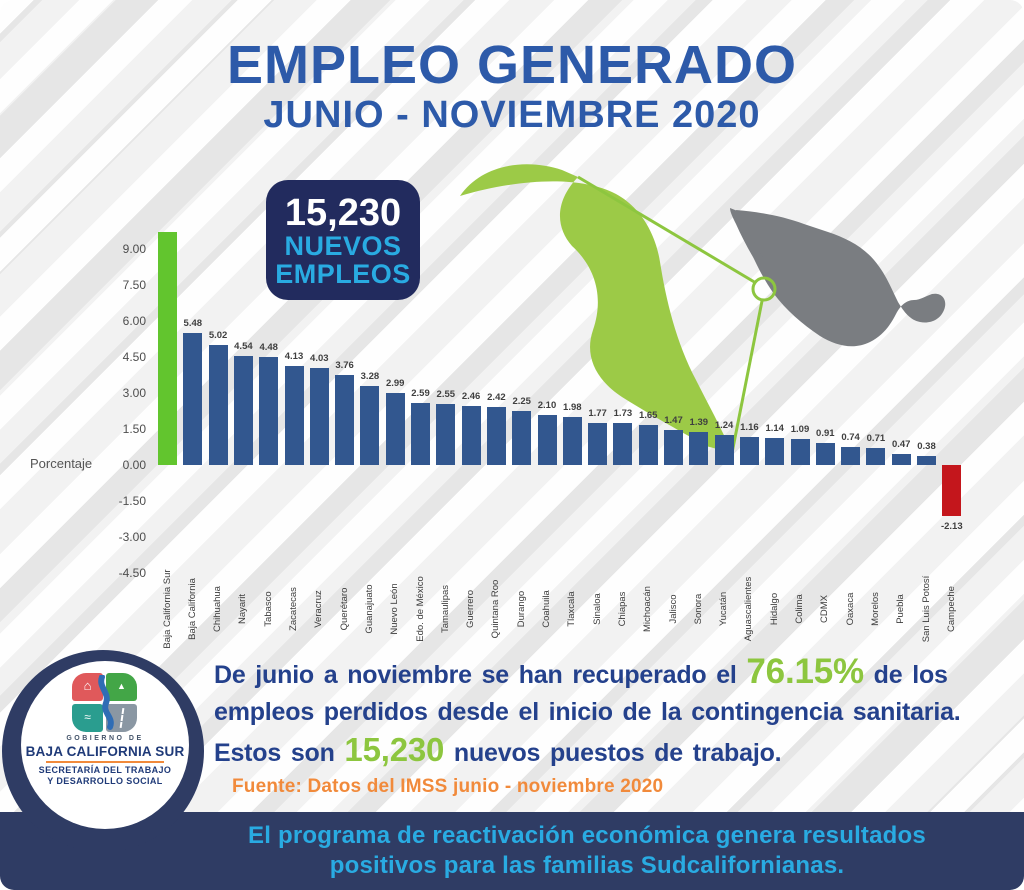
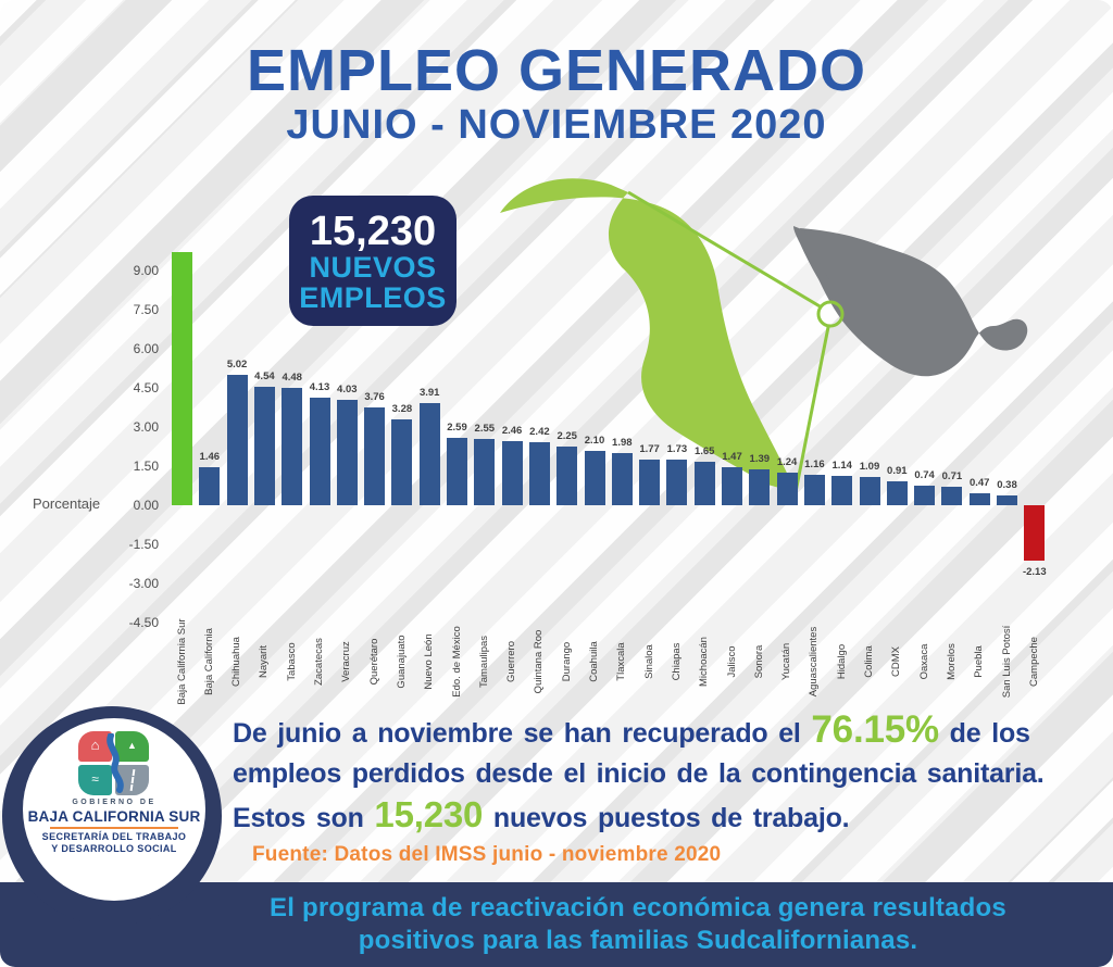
Baja California: 5.48 -> 1.46
Nuevo León: 2.99 -> 3.91
